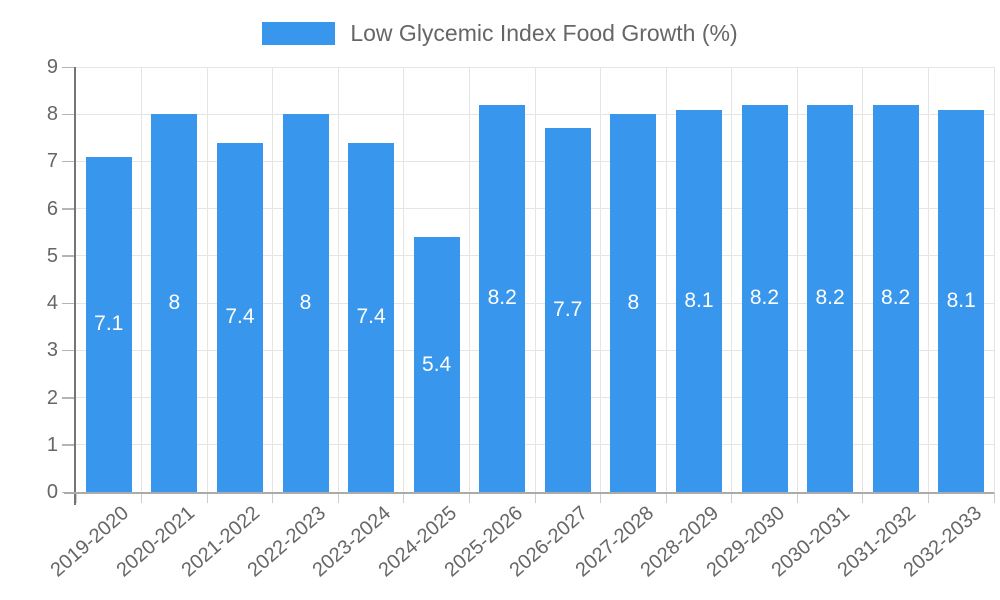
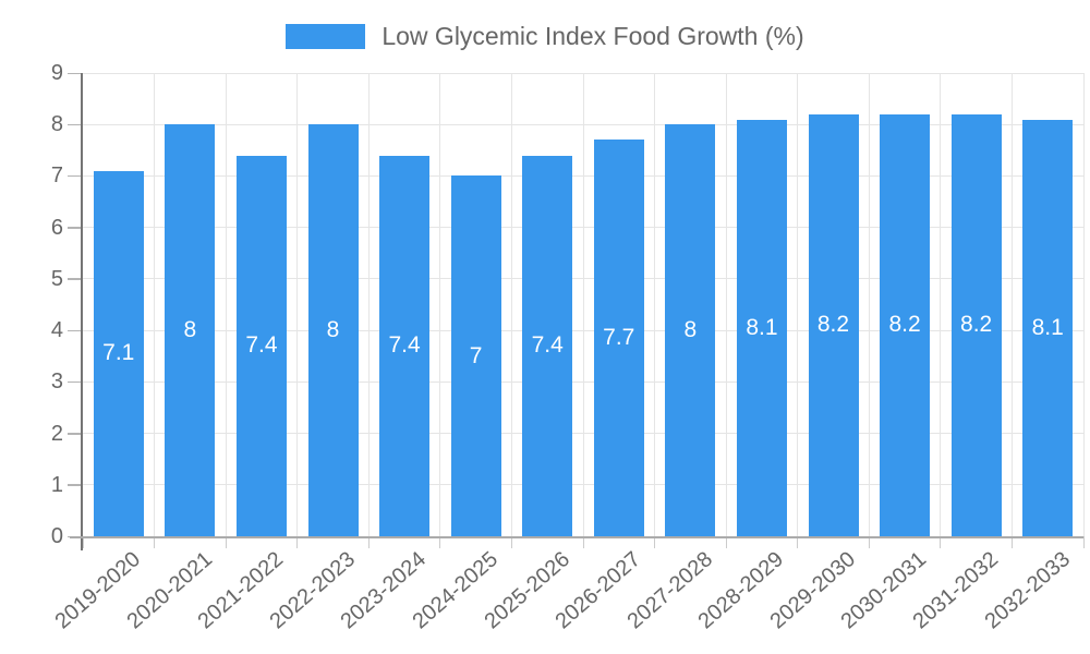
2024-2025: 5.4 -> 7
2025-2026: 8.2 -> 7.4
